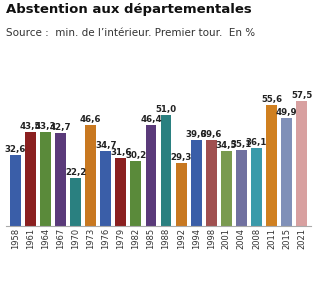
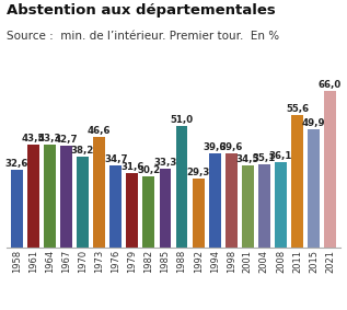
1970: 22,2 -> 38,2
1985: 46,4 -> 33,3
2021: 57,5 -> 66,0
